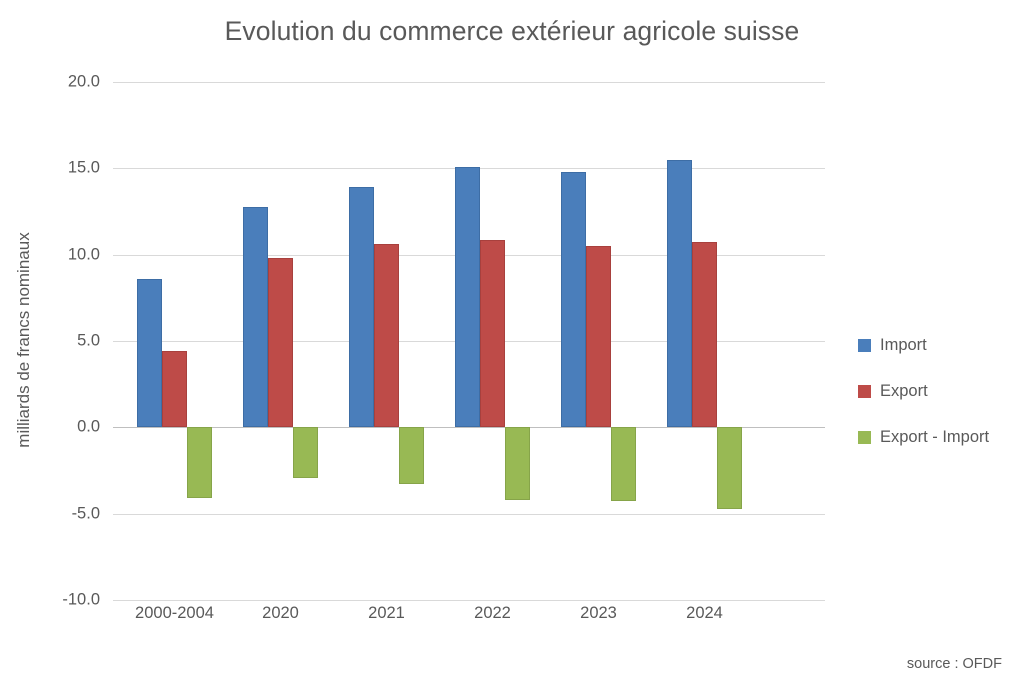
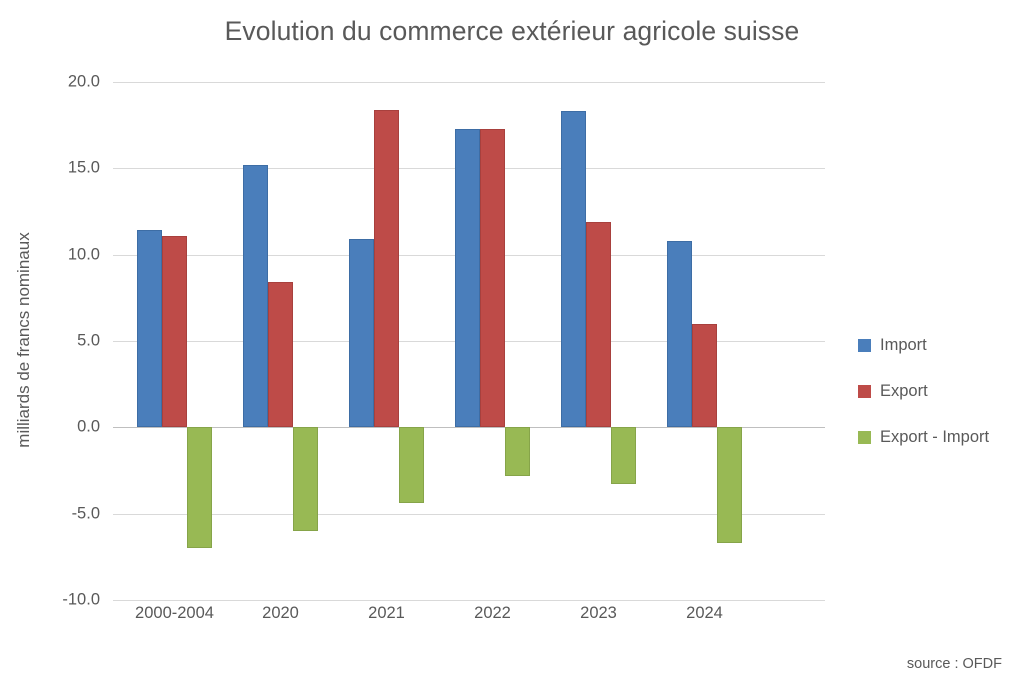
Import/2000-2004: 8.6 -> 11.4
Export/2000-2004: 4.4 -> 11.1
Export - Import/2000-2004: -4.1 -> -7.0
Import/2020: 12.8 -> 15.2
Export/2020: 9.8 -> 8.4
Export - Import/2020: -3.0 -> -6.0
Import/2021: 13.9 -> 10.9
Export/2021: 10.6 -> 18.4
Export - Import/2021: -3.3 -> -4.4
Import/2022: 15.1 -> 17.3
Export/2022: 10.8 -> 17.3
Export - Import/2022: -4.2 -> -2.8
Import/2023: 14.8 -> 18.3
Export/2023: 10.5 -> 11.9
Export - Import/2023: -4.2 -> -3.3
Import/2024: 15.5 -> 10.8
Export/2024: 10.8 -> 6.0
Export - Import/2024: -4.8 -> -6.7
